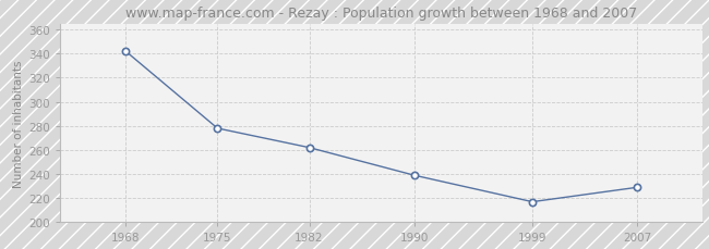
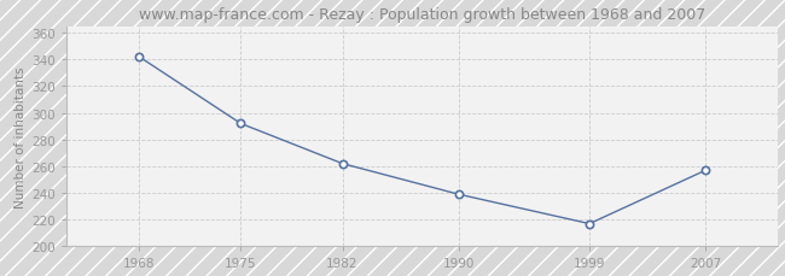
1975: 278 -> 292
2007: 229 -> 257
